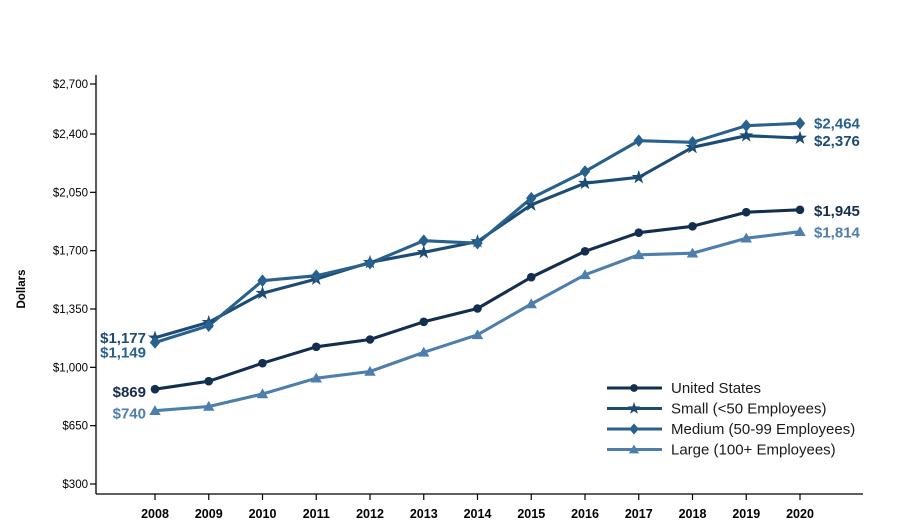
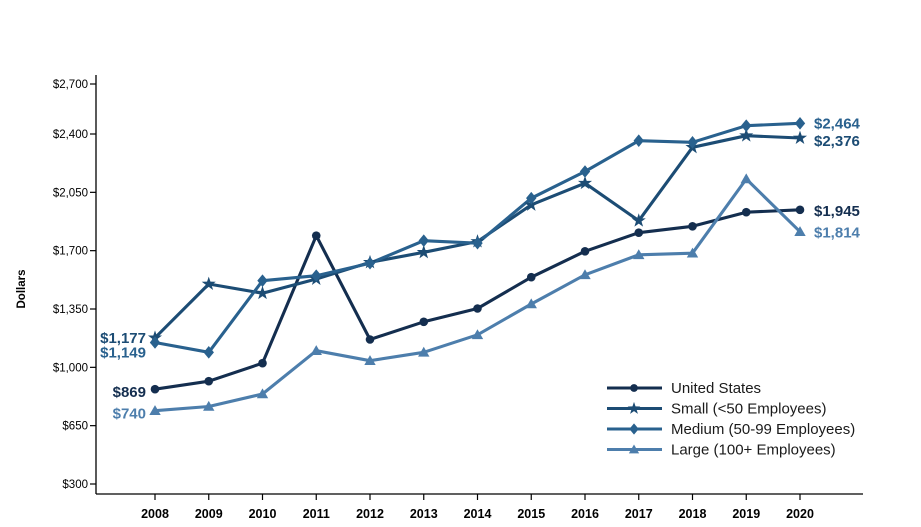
Small (<50 Employees)/2009: $1270 -> $1500
Medium (50-99 Employees)/2009: $1250 -> $1090
United States/2011: $1120 -> $1790
Large (100+ Employees)/2011: $940 -> $1100
Large (100+ Employees)/2012: $980 -> $1040
Small (<50 Employees)/2017: $2140 -> $1880
Large (100+ Employees)/2019: $1780 -> $2130
